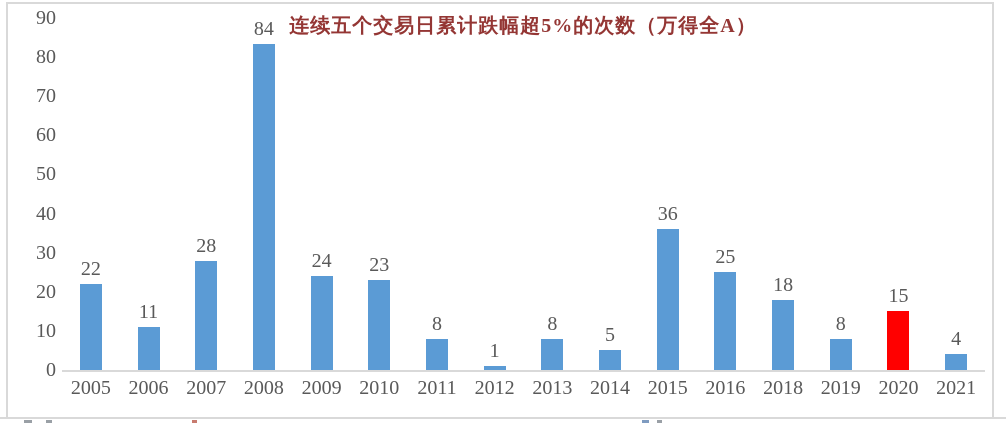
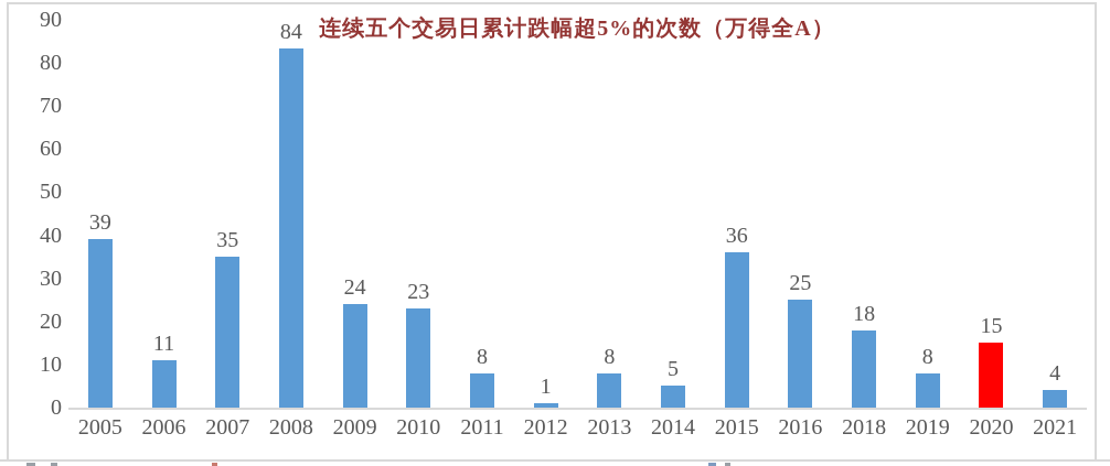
2005: 22 -> 39
2007: 28 -> 35
